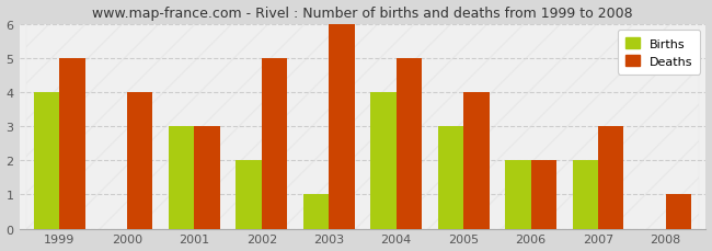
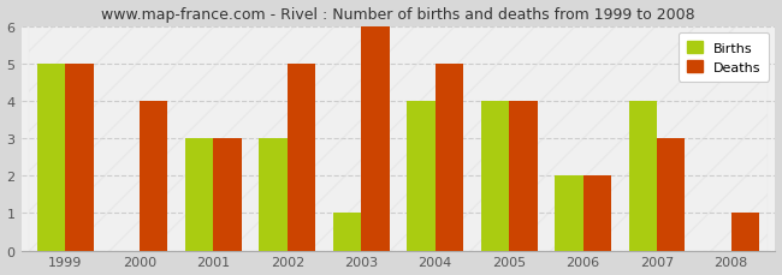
Births/1999: 4 -> 5
Births/2002: 2 -> 3
Births/2005: 3 -> 4
Births/2007: 2 -> 4
